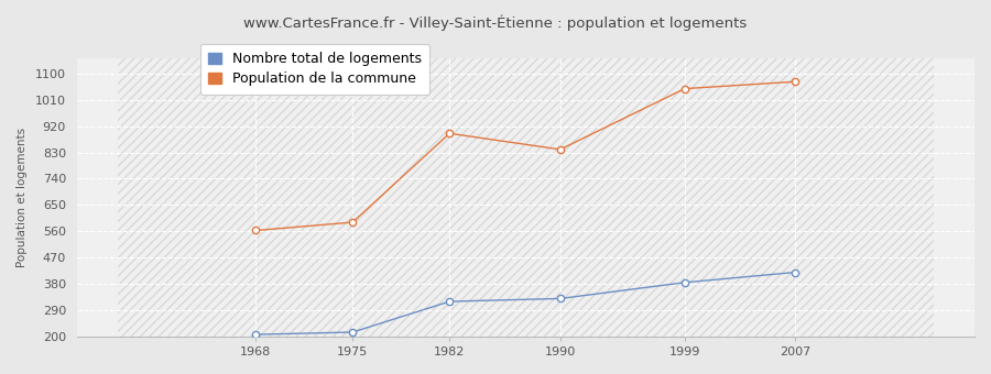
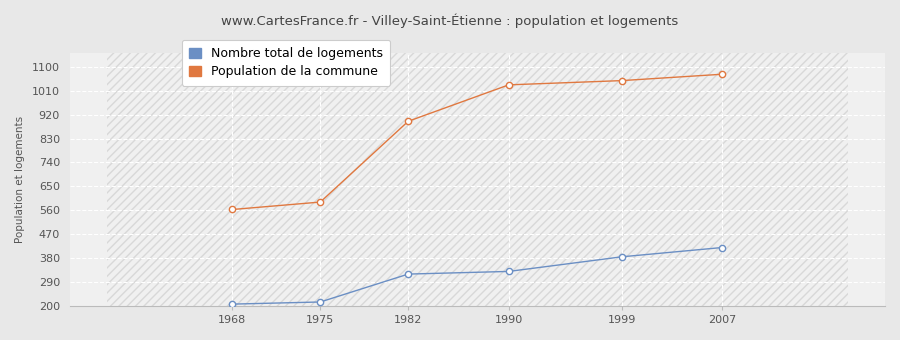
Population de la commune/1990: 840 -> 1032
